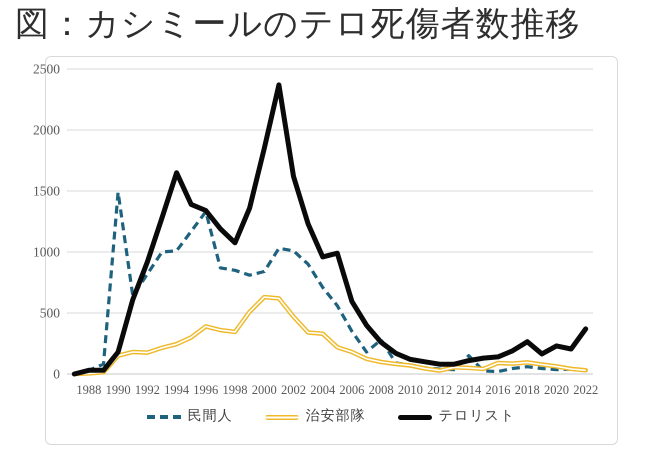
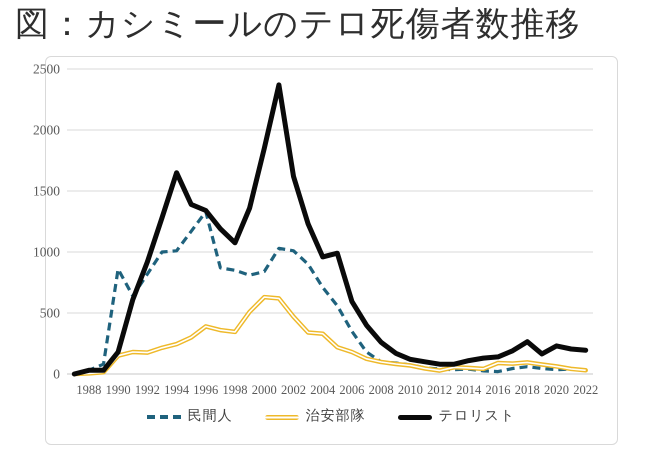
民間人/1990: 1490 -> 860
民間人/2008: 280 -> 100
民間人/2014: 150 -> 40
テロリスト/2022: 370 -> 200
